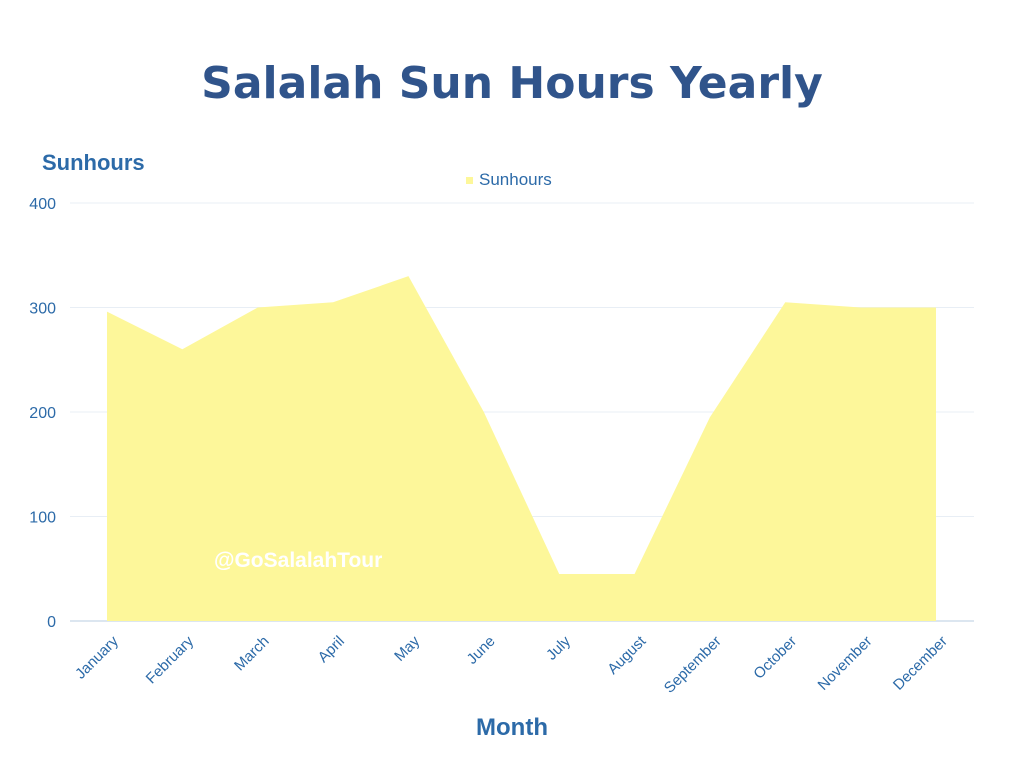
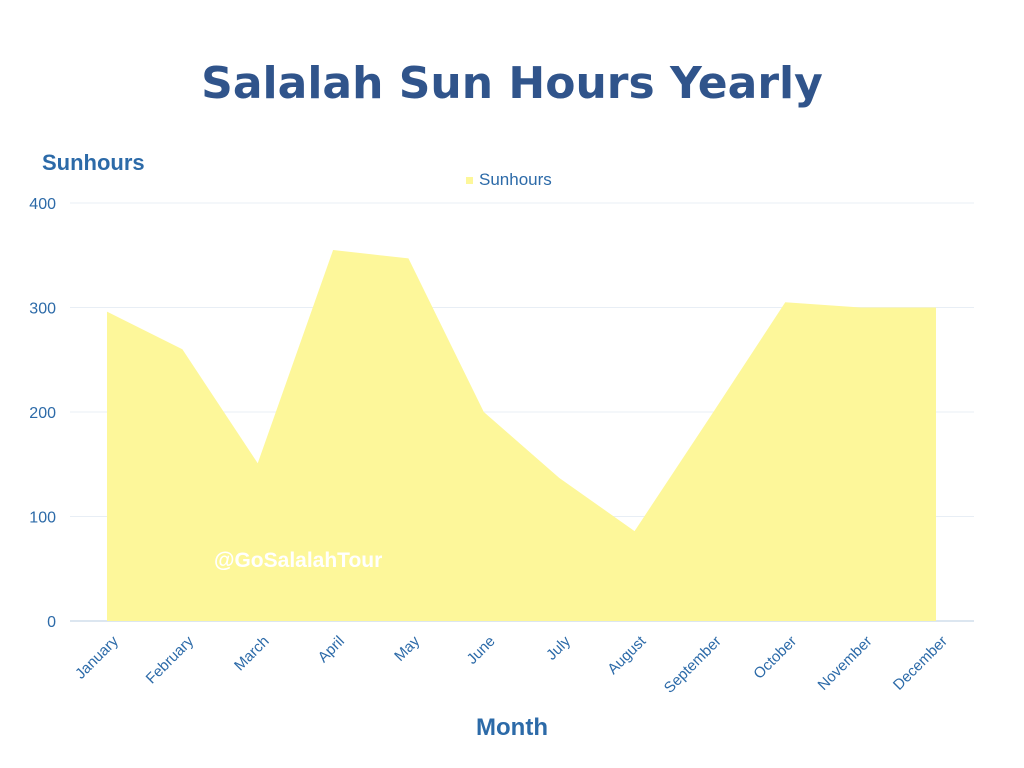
March: 300 -> 151
April: 305 -> 355
May: 330 -> 347
July: 45 -> 137
August: 45 -> 86
